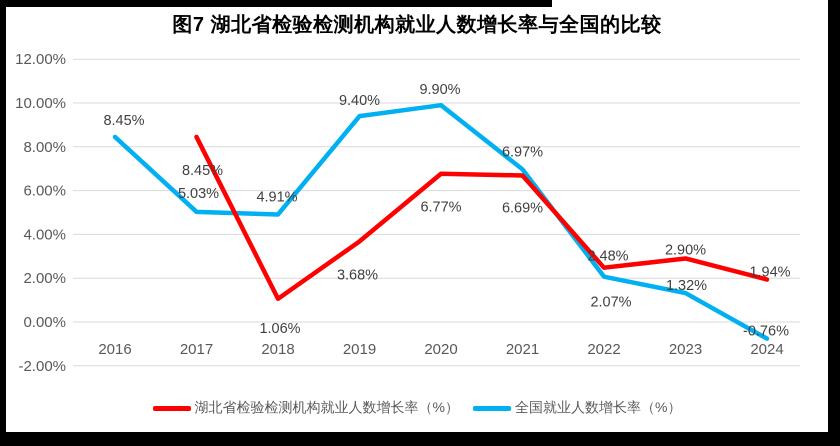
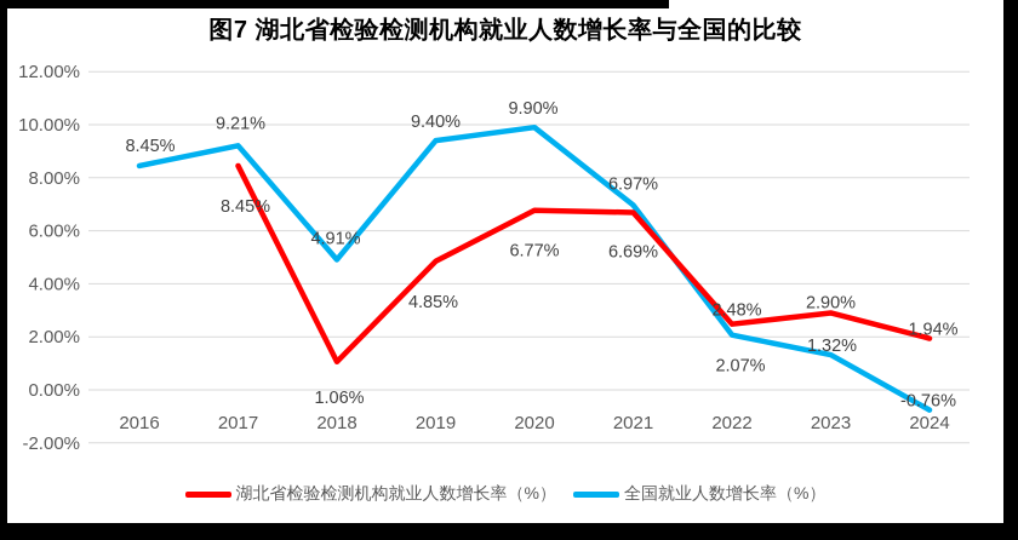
全国就业人数增长率（%）/2017: 5.03% -> 9.21%
湖北省检验检测机构就业人数增长率（%）/2019: 3.68% -> 4.85%
